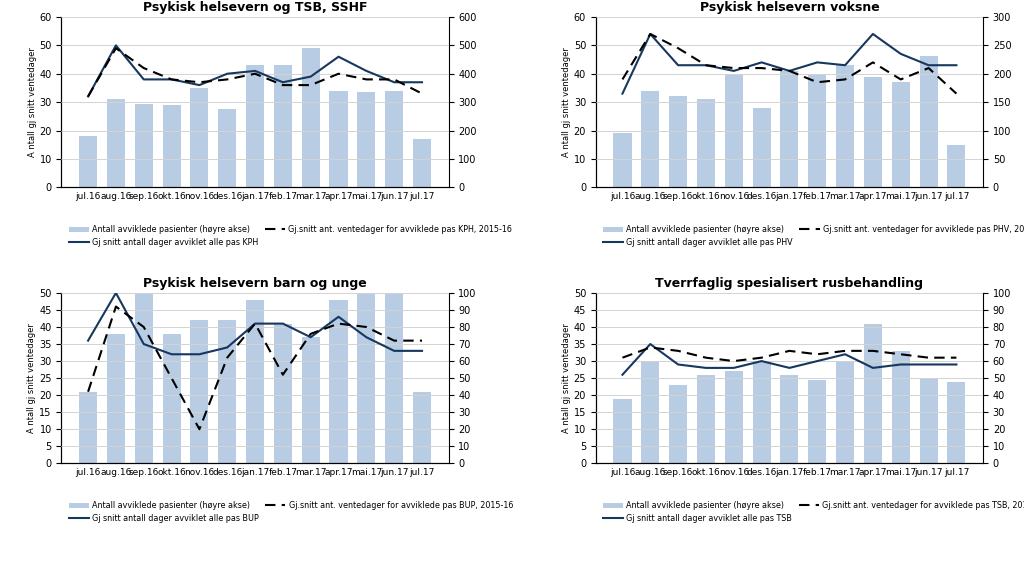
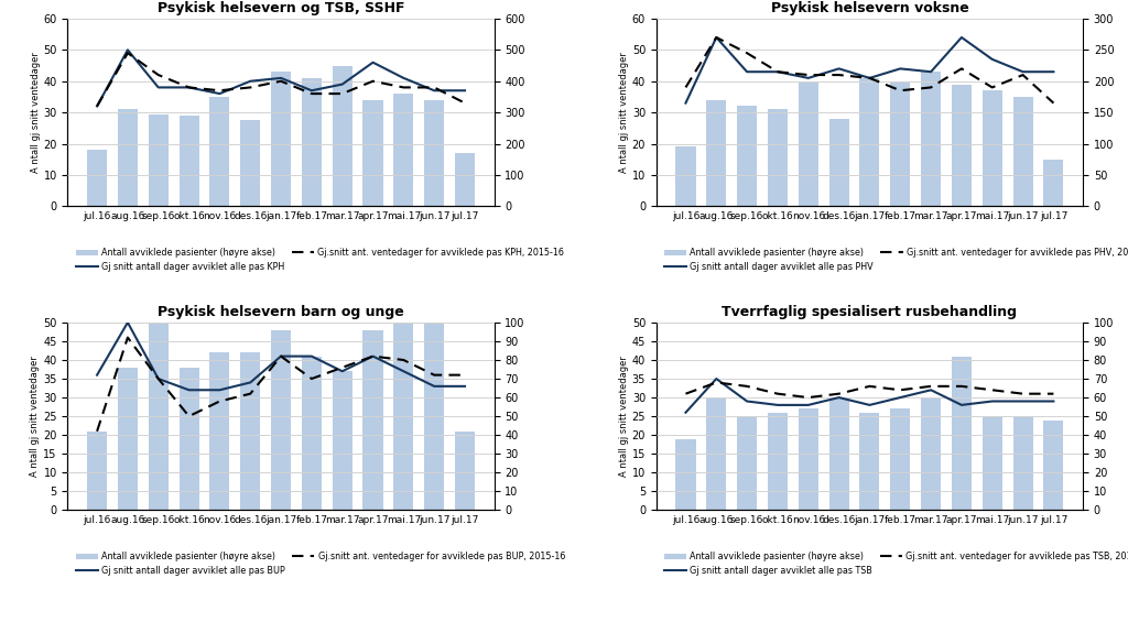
Psykisk helsevern og TSB, SSHF/Antall avviklede pasienter (høyre akse)/feb.17: 430 -> 410
Psykisk helsevern og TSB, SSHF/Antall avviklede pasienter (høyre akse)/mar.17: 490 -> 450
Psykisk helsevern og TSB, SSHF/Antall avviklede pasienter (høyre akse)/mai.17: 335 -> 360
Psykisk helsevern voksne/Antall avviklede pasienter (høyre akse)/jun.17: 232 -> 175
Psykisk helsevern barn og unge/Gj.snitt ant. ventedager for avviklede pas BUP, 2015-16/sep.16: 40 -> 35
Psykisk helsevern barn og unge/Gj.snitt ant. ventedager for avviklede pas BUP, 2015-16/nov.16: 10 -> 29
Psykisk helsevern barn og unge/Gj.snitt ant. ventedager for avviklede pas BUP, 2015-16/feb.17: 26 -> 35
Psykisk helsevern barn og unge/Gj snitt antall dager avviklet alle pas BUP/apr.17: 43 -> 41
Tverrfaglig spesialisert rusbehandling/Antall avviklede pasienter (høyre akse)/sep.16: 46 -> 50
Tverrfaglig spesialisert rusbehandling/Antall avviklede pasienter (høyre akse)/feb.17: 49 -> 54
Tverrfaglig spesialisert rusbehandling/Antall avviklede pasienter (høyre akse)/mai.17: 66 -> 50
